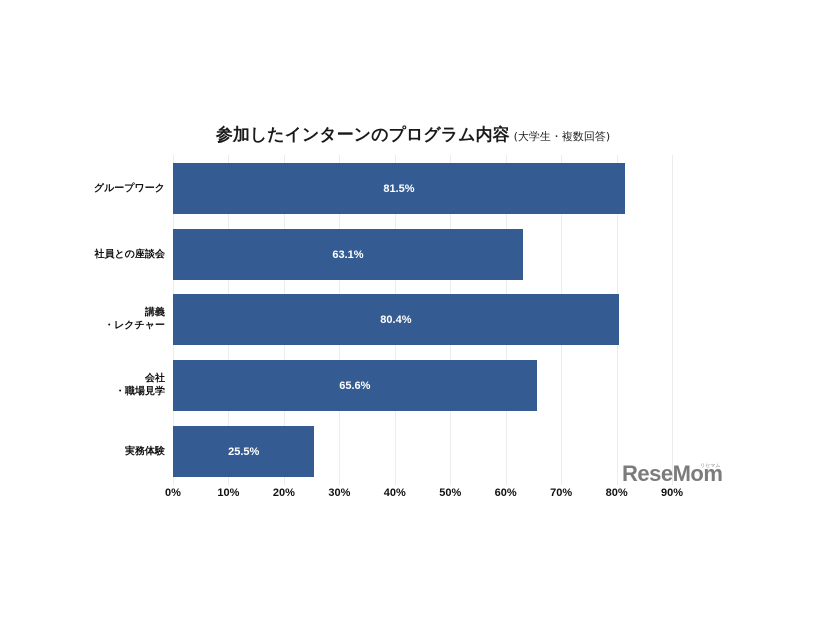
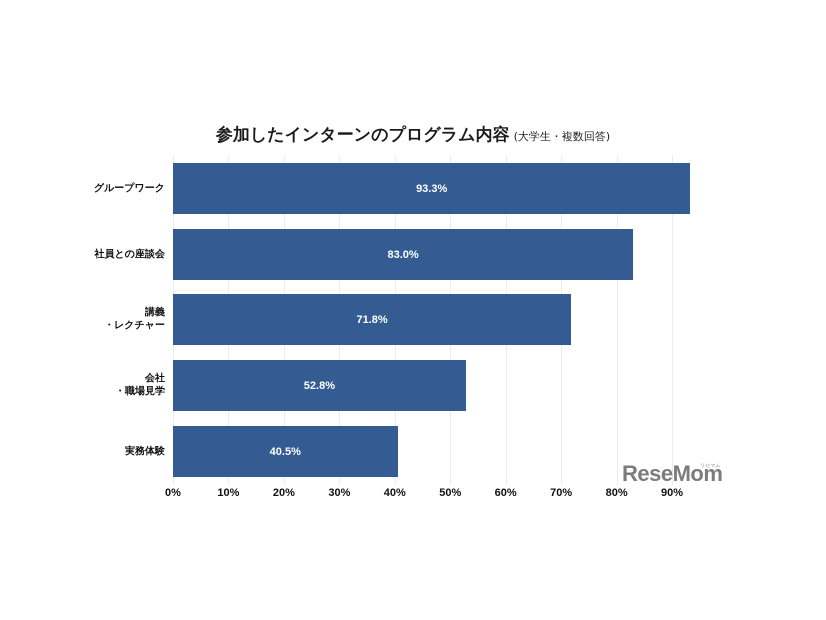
グループワーク: 81.5% -> 93.3%
社員との座談会: 63.1% -> 83.0%
講義 ・レクチャー: 80.4% -> 71.8%
会社 ・職場見学: 65.6% -> 52.8%
実務体験: 25.5% -> 40.5%
